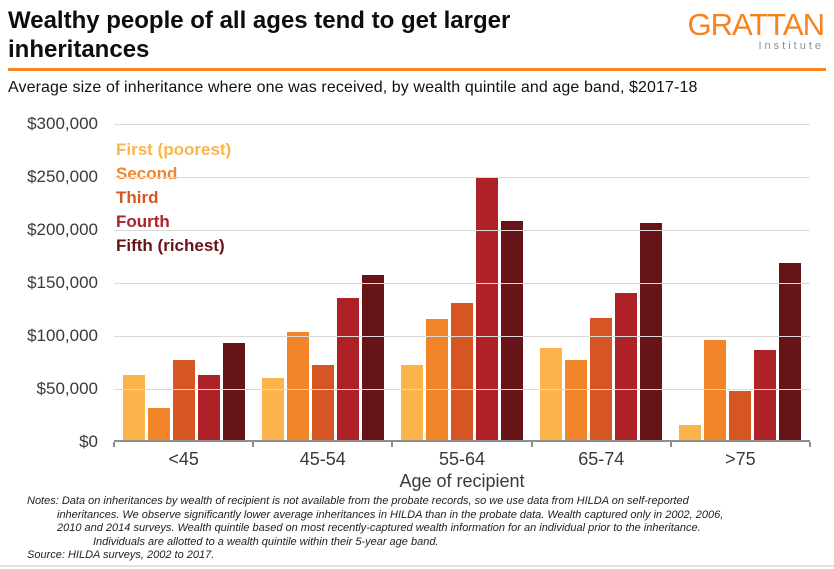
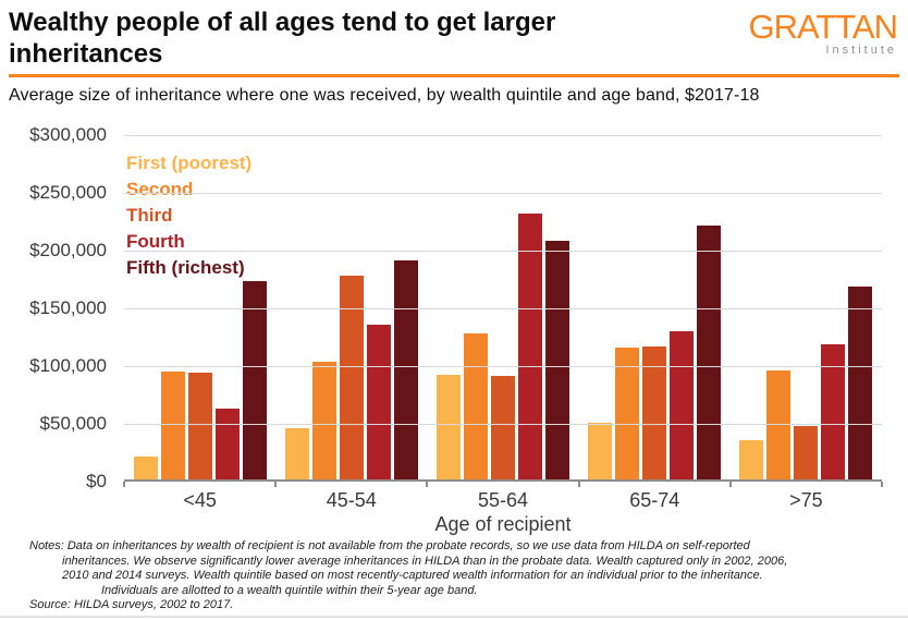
First (poorest)/<45: $62000 -> $20000
Second/<45: $30000 -> $94000
Third/<45: $76000 -> $93000
Fifth (richest)/<45: $92000 -> $173000
First (poorest)/45-54: $59000 -> $45000
Third/45-54: $71000 -> $178000
Fifth (richest)/45-54: $157000 -> $191000
First (poorest)/55-64: $71000 -> $91000
Second/55-64: $115000 -> $127000
Third/55-64: $130000 -> $90000
Fourth/55-64: $250000 -> $232000
First (poorest)/65-74: $87000 -> $49000
Second/65-74: $76000 -> $115000
Fourth/65-74: $140000 -> $129000
Fifth (richest)/65-74: $206000 -> $221000
First (poorest)/>75: $14000 -> $34000
Fourth/>75: $85000 -> $118000
